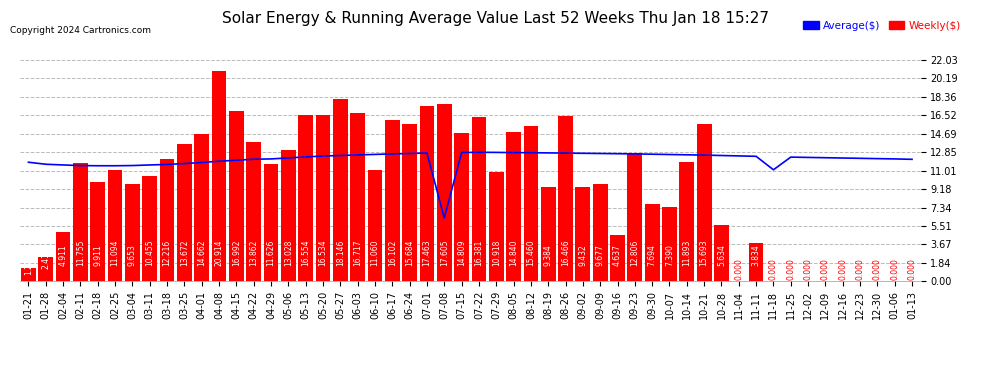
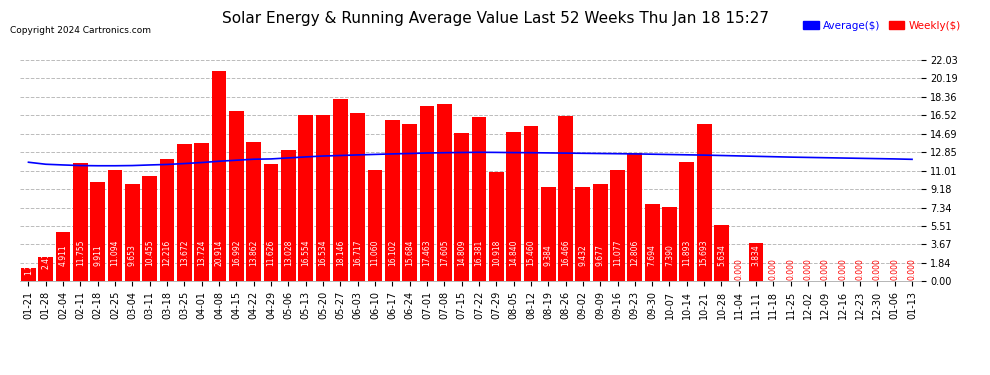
Weekly($)/04-01: 14.662 -> 13.724
Average($)/07-08: 6.3 -> 12.8
Weekly($)/09-16: 4.637 -> 11.077
Average($)/11-18: 11.1 -> 12.4
